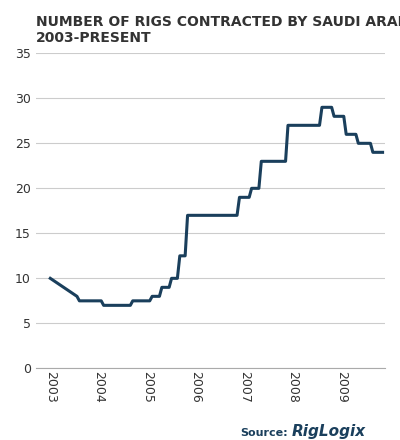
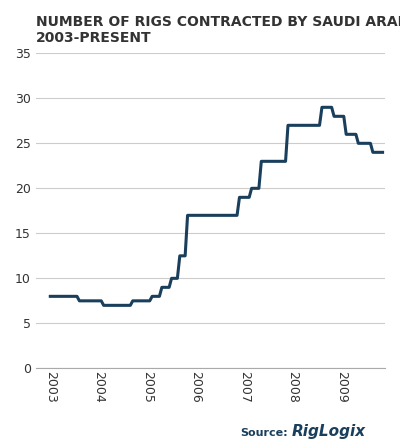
2003: 10.0 -> 8.0
